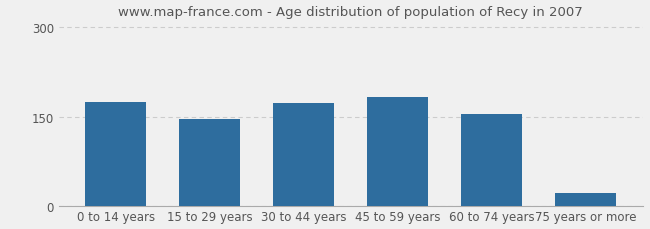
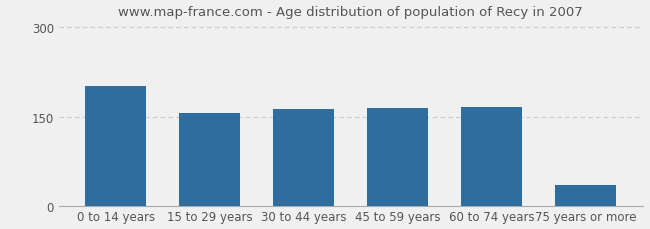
0 to 14 years: 175 -> 202
15 to 29 years: 145 -> 156
30 to 44 years: 172 -> 162
45 to 59 years: 183 -> 164
60 to 74 years: 155 -> 166
75 years or more: 22 -> 34
